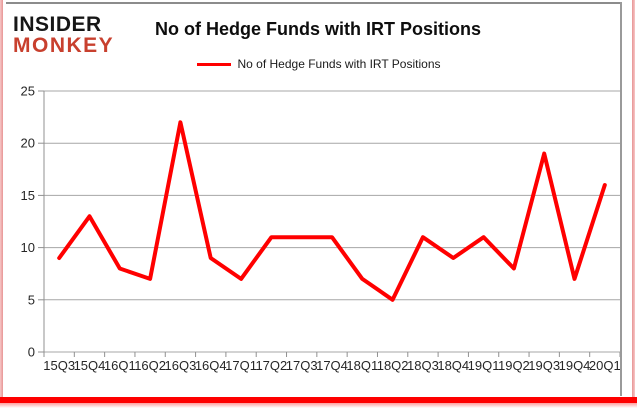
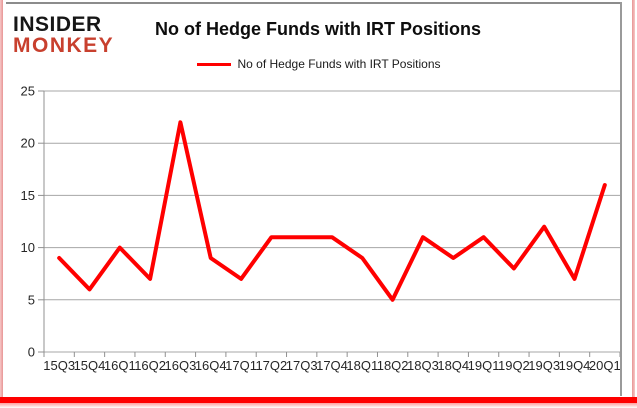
15Q4: 13 -> 6
16Q1: 8 -> 10
18Q1: 7 -> 9
19Q3: 19 -> 12
